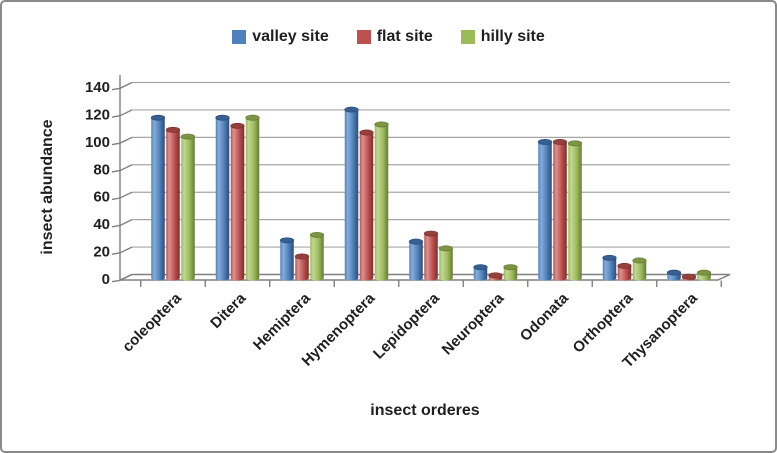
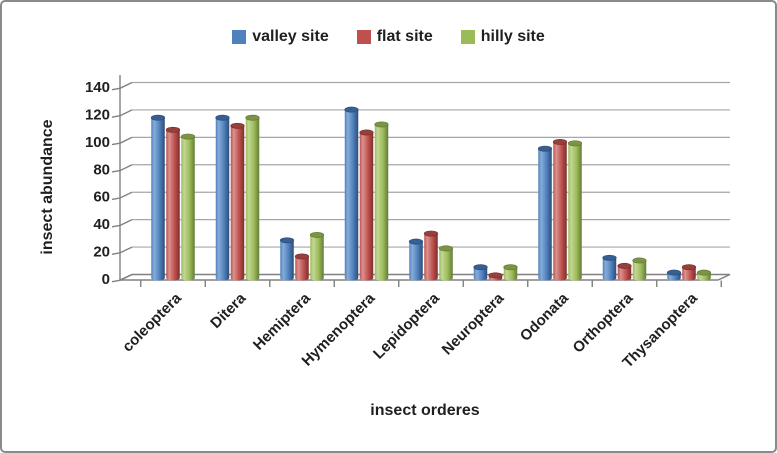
valley site/Odonata: 101 -> 96
flat site/Thysanoptera: 1 -> 8
